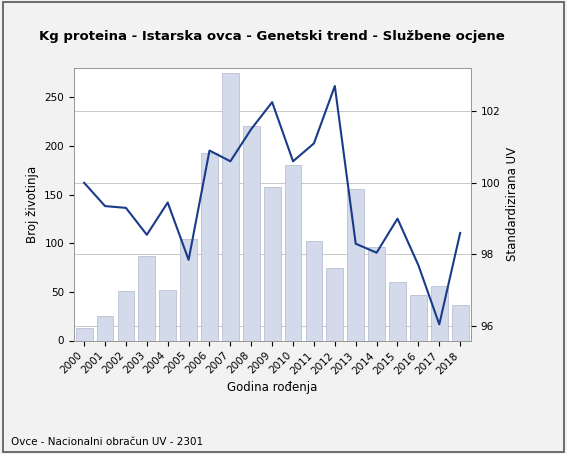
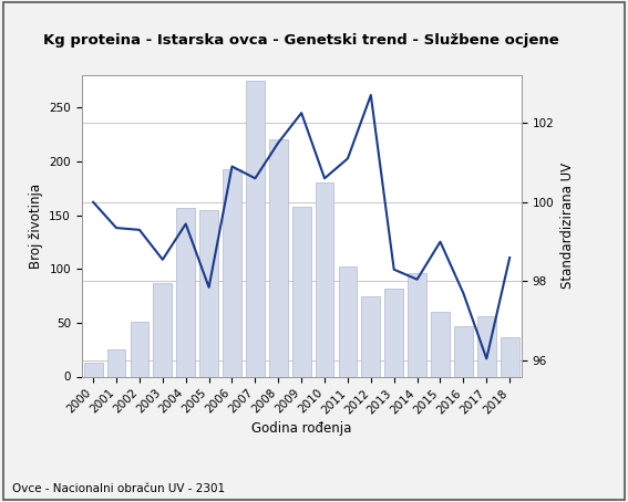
Broj životinja/2004: 52 -> 157
Broj životinja/2005: 104 -> 155
Broj životinja/2013: 156 -> 82
